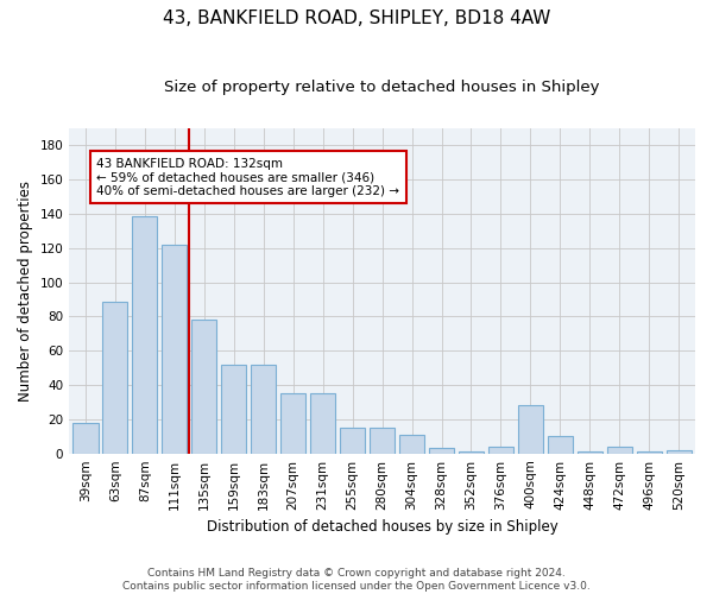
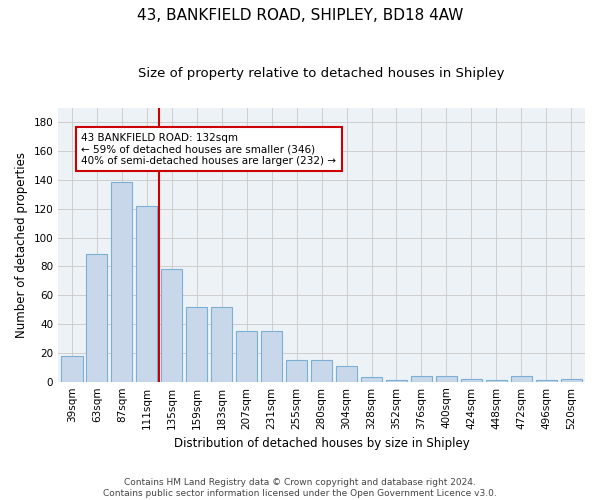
400sqm: 28 -> 4
424sqm: 10 -> 2
